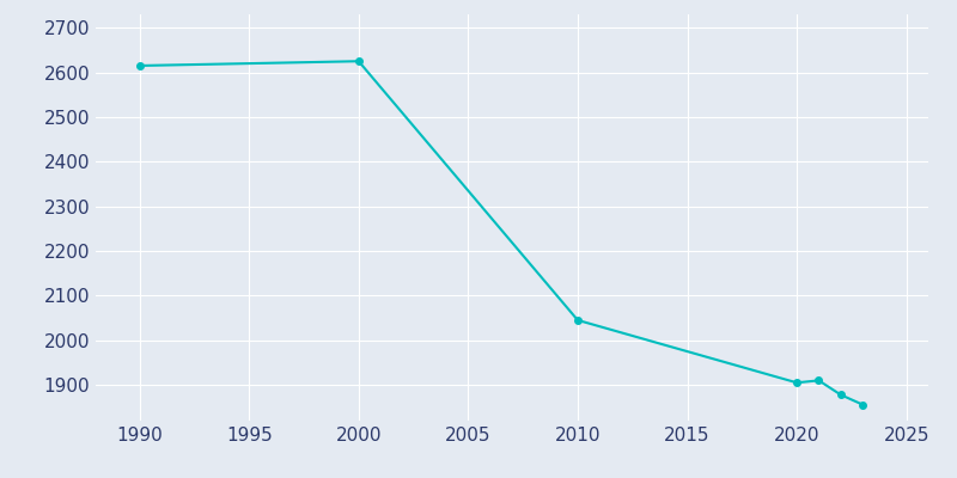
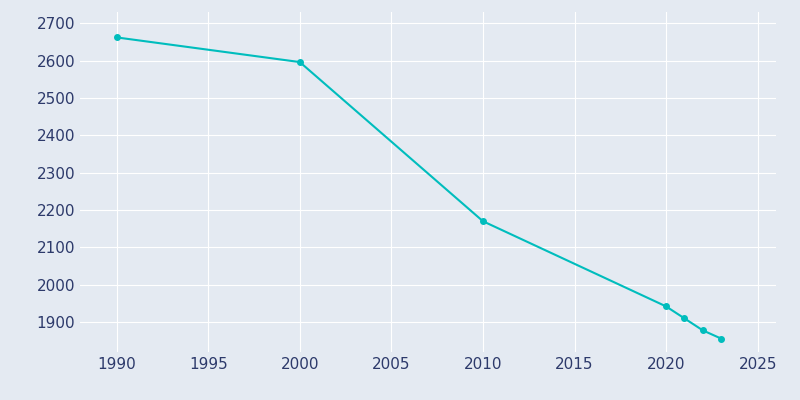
1990: 2615 -> 2662
2000: 2625 -> 2596
2010: 2045 -> 2170
2020: 1905 -> 1942
